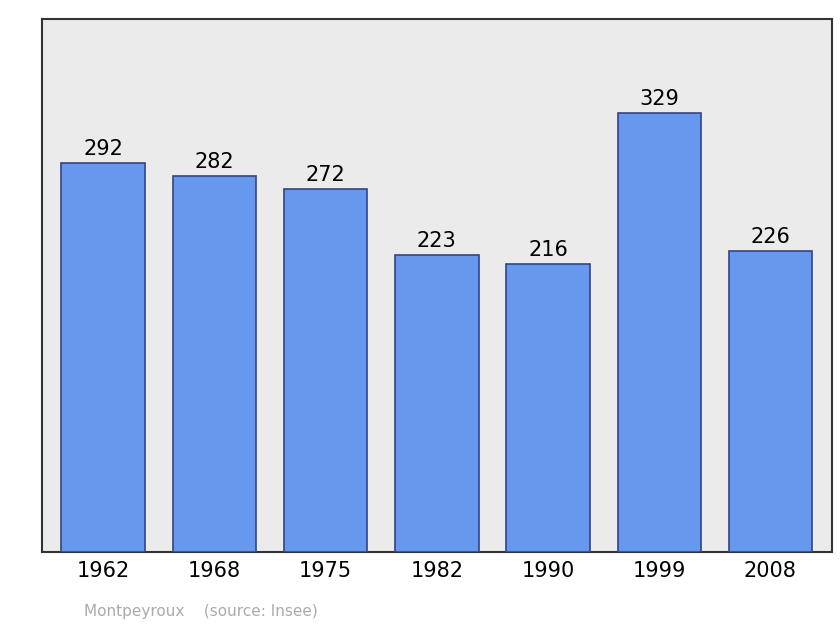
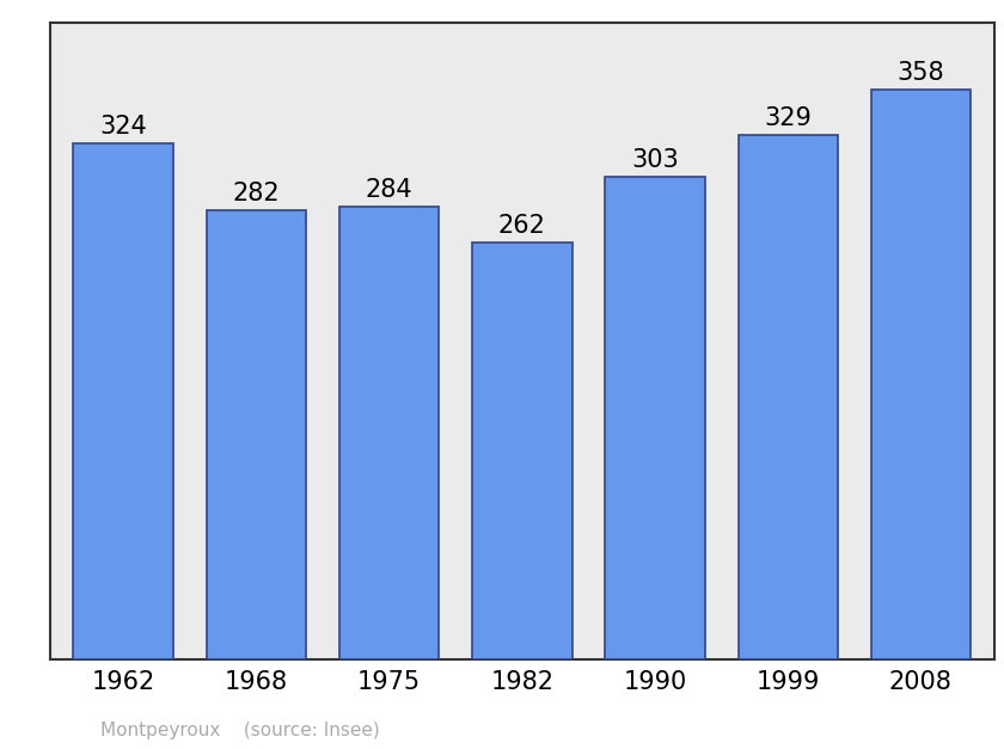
1962: 292 -> 324
1975: 272 -> 284
1982: 223 -> 262
1990: 216 -> 303
2008: 226 -> 358
